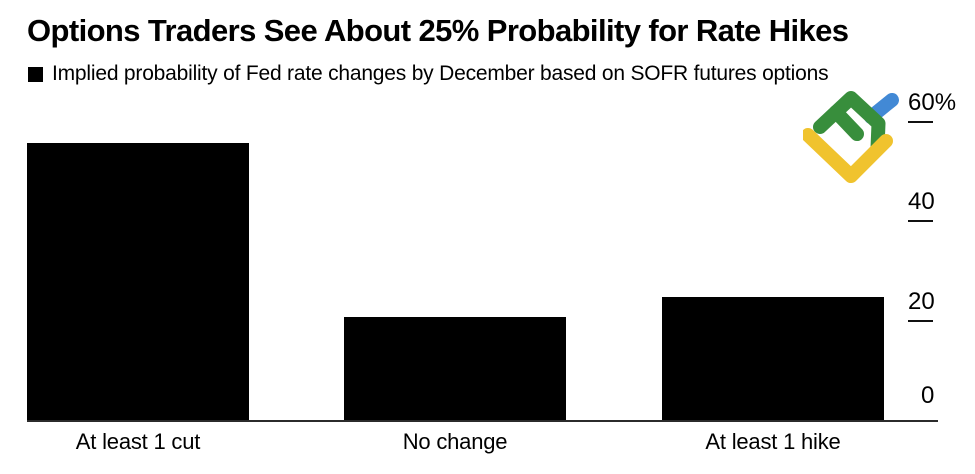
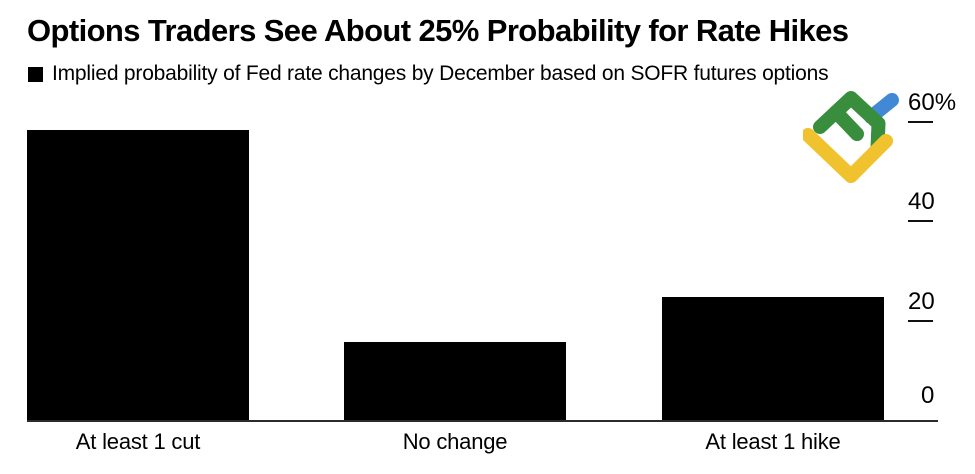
At least 1 cut: 56% -> 58%
No change: 21% -> 16%
